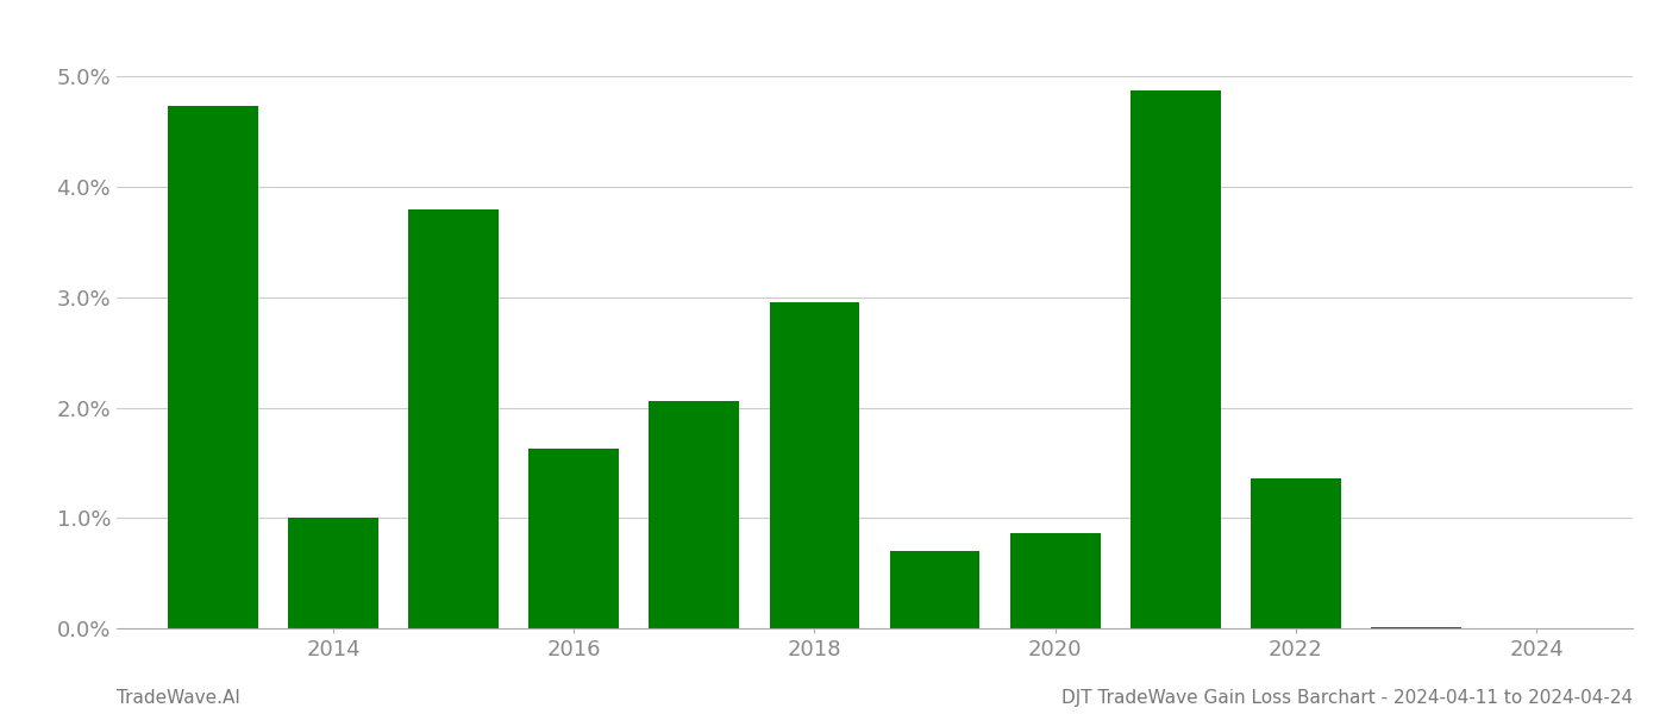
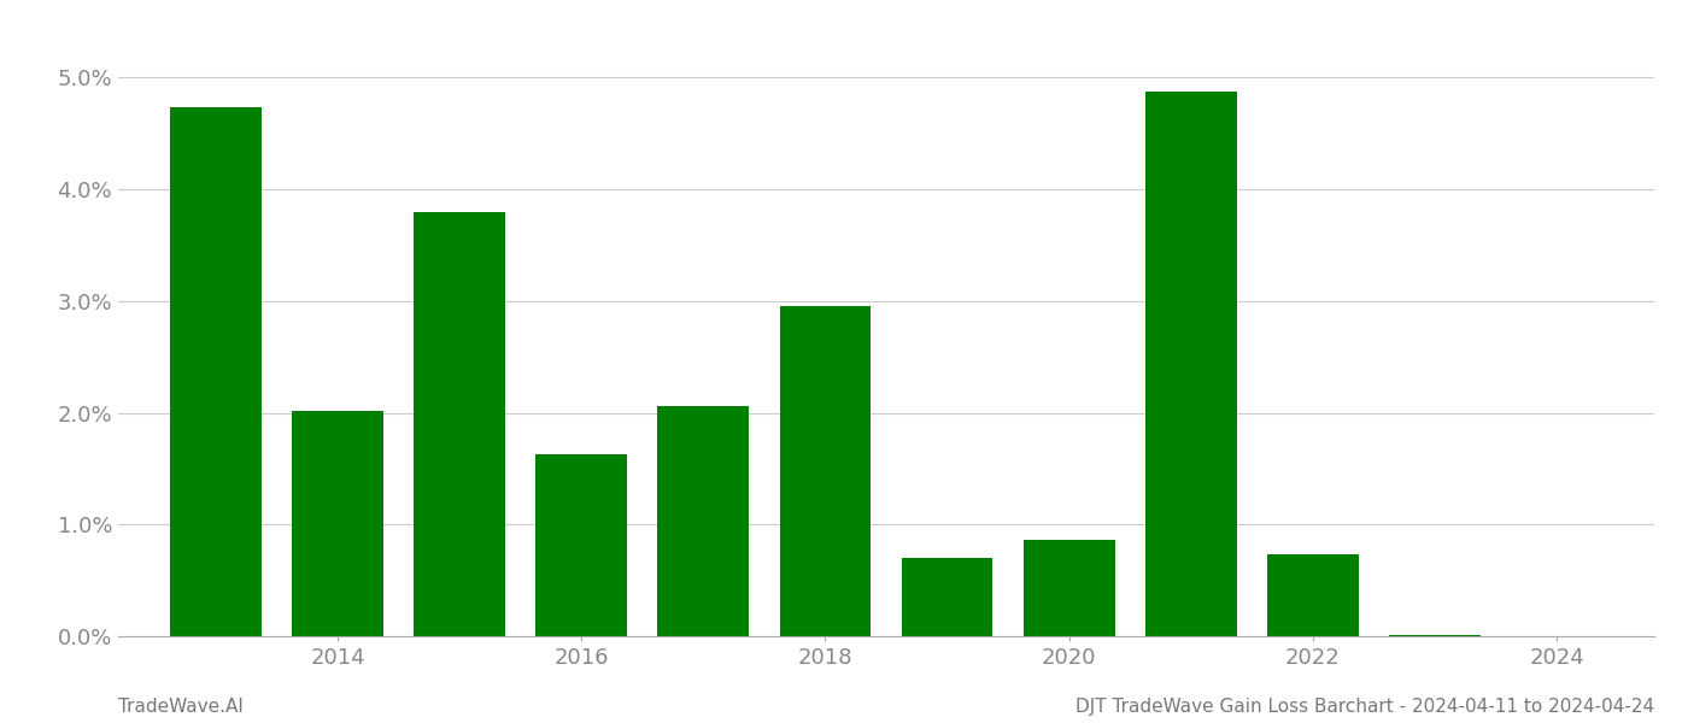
2014: 1.00% -> 2.02%
2022: 1.36% -> 0.73%
